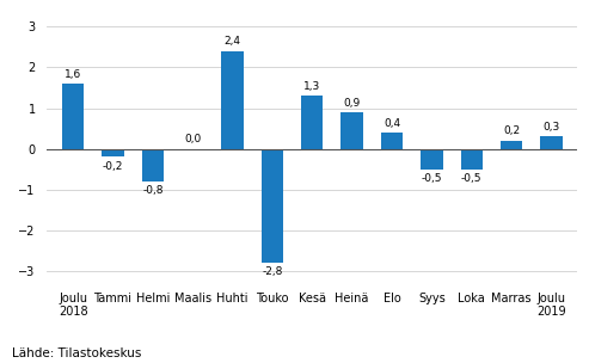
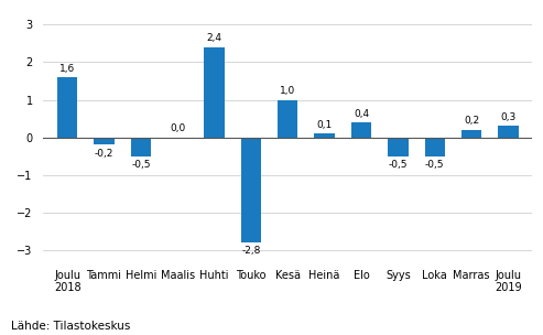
Helmi: -0,8 -> -0,5
Kesä: 1,3 -> 1,0
Heinä: 0,9 -> 0,1
